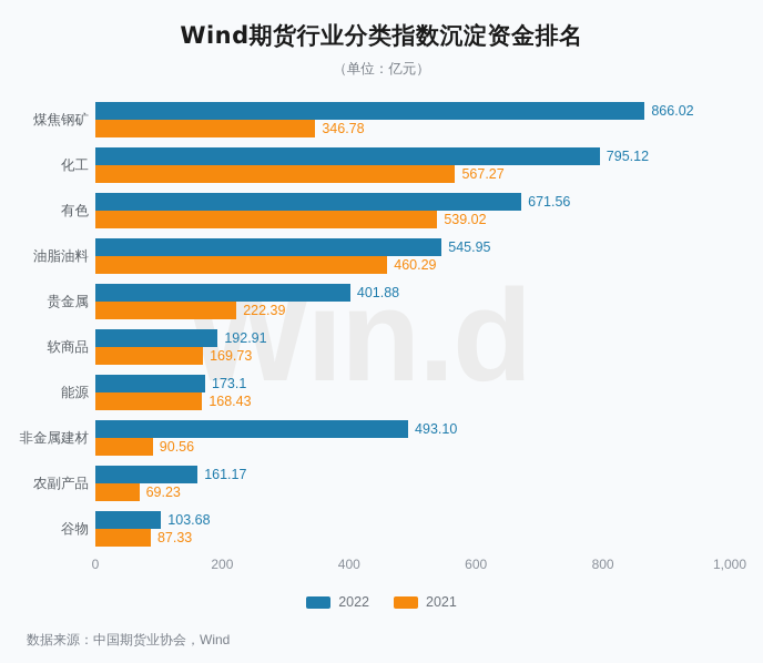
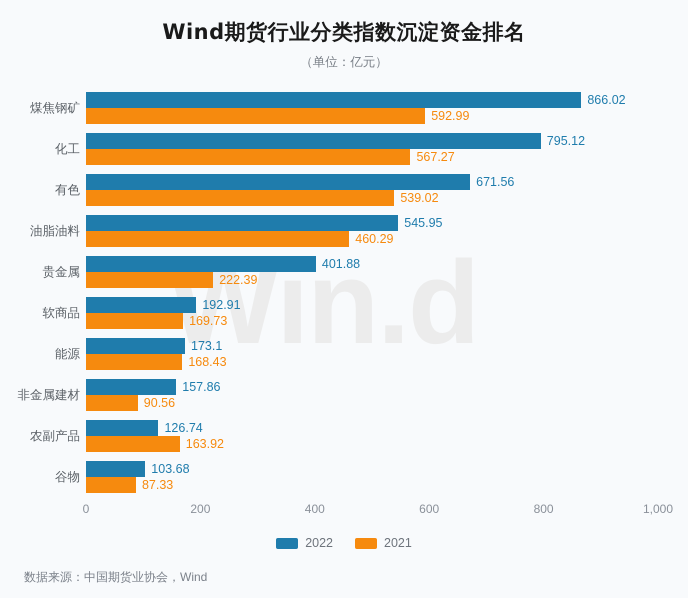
2021/煤焦钢矿: 346.78 -> 592.99
2022/非金属建材: 493.10 -> 157.86
2022/农副产品: 161.17 -> 126.74
2021/农副产品: 69.23 -> 163.92
